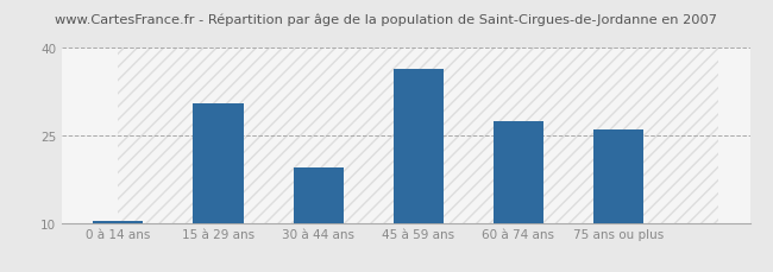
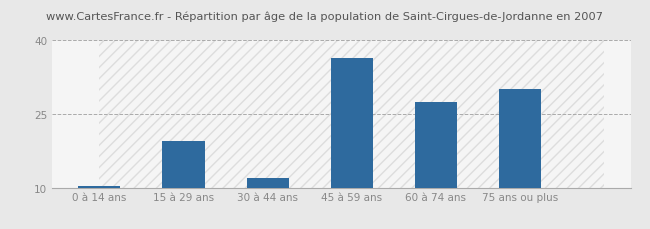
15 à 29 ans: 30.5 -> 19.5
30 à 44 ans: 19.5 -> 12.0
75 ans ou plus: 26.0 -> 30.0
